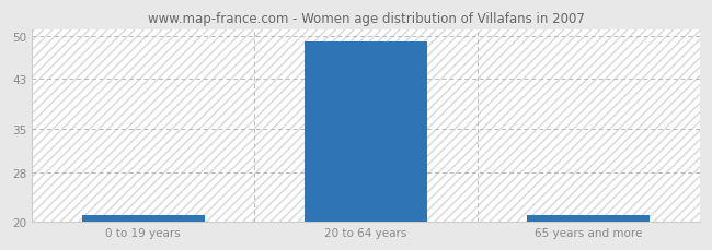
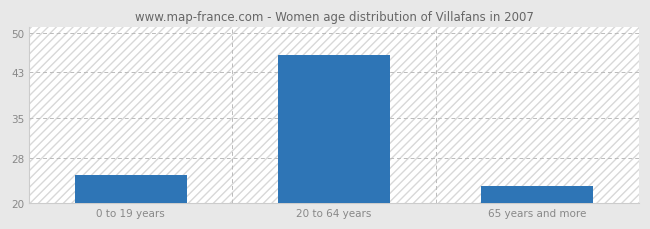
0 to 19 years: 21 -> 25
20 to 64 years: 49 -> 46
65 years and more: 21 -> 23
